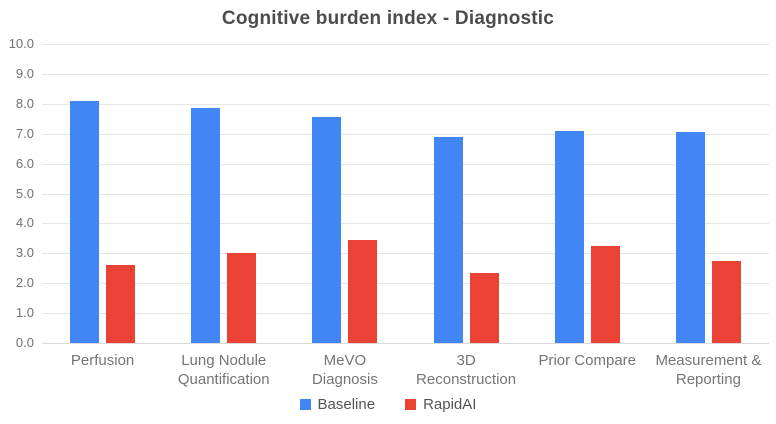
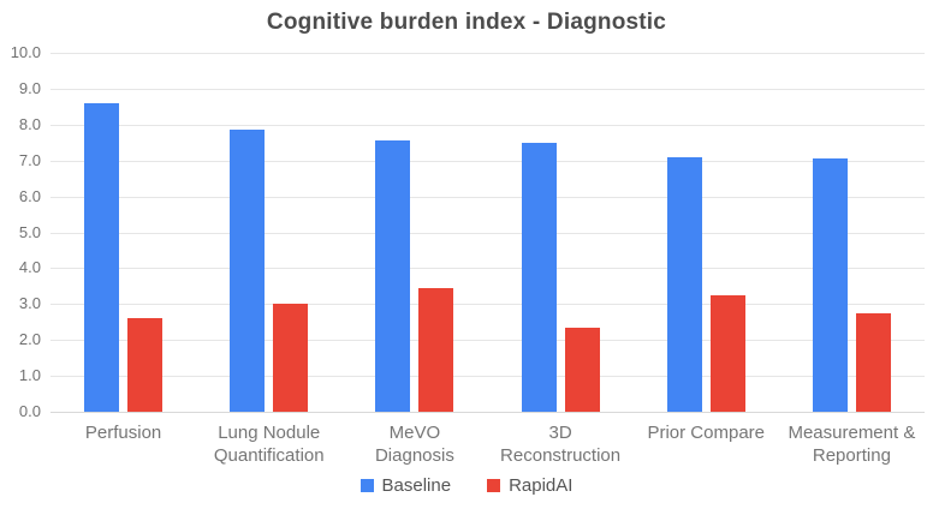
Baseline/Perfusion: 8.1 -> 8.6
Baseline/3D Reconstruction: 6.9 -> 7.5
